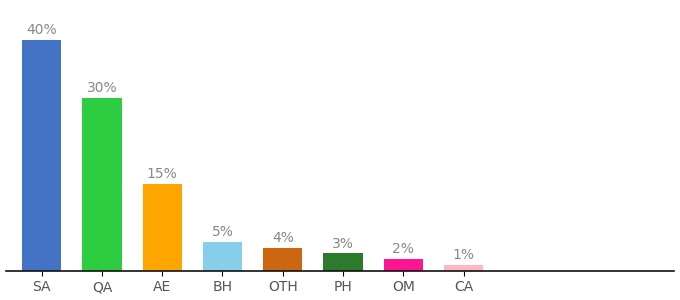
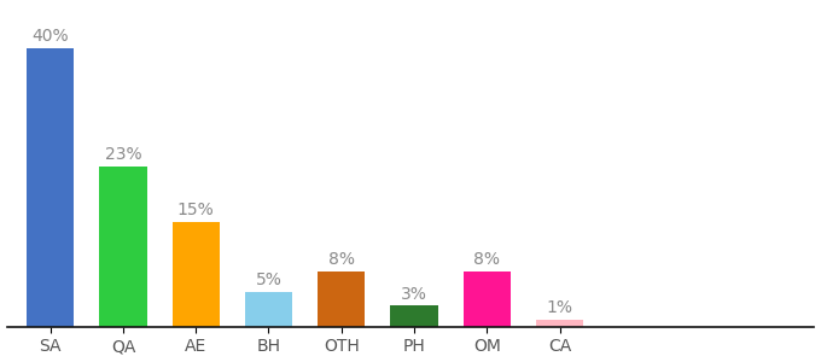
QA: 30% -> 23%
OTH: 4% -> 8%
OM: 2% -> 8%
